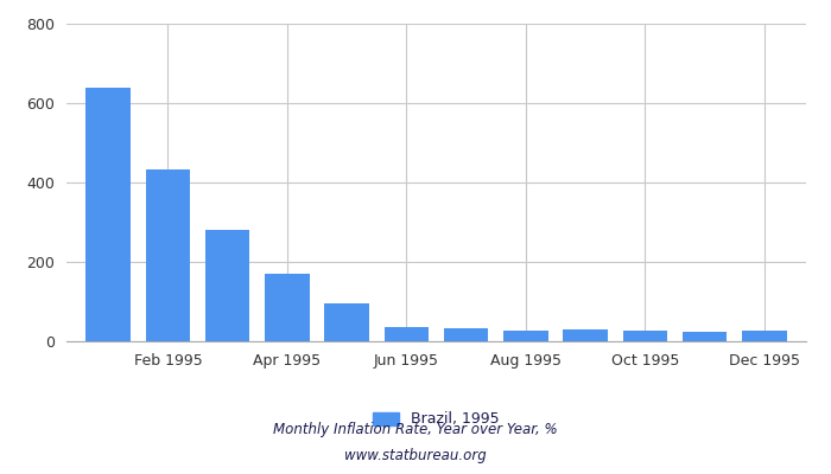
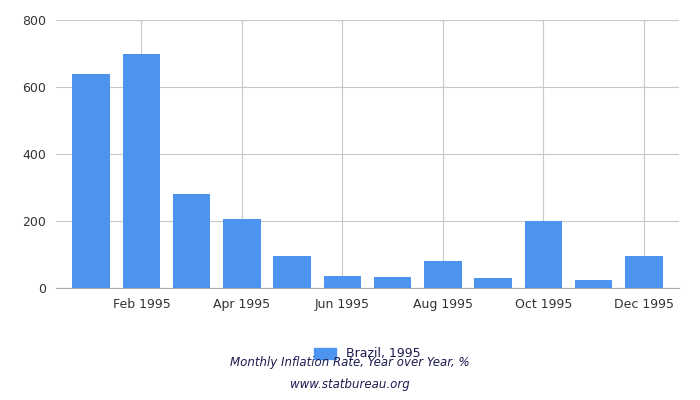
Feb 1995: 432 -> 700
Apr 1995: 170 -> 205
Aug 1995: 28 -> 80
Oct 1995: 28 -> 200
Dec 1995: 26 -> 95
